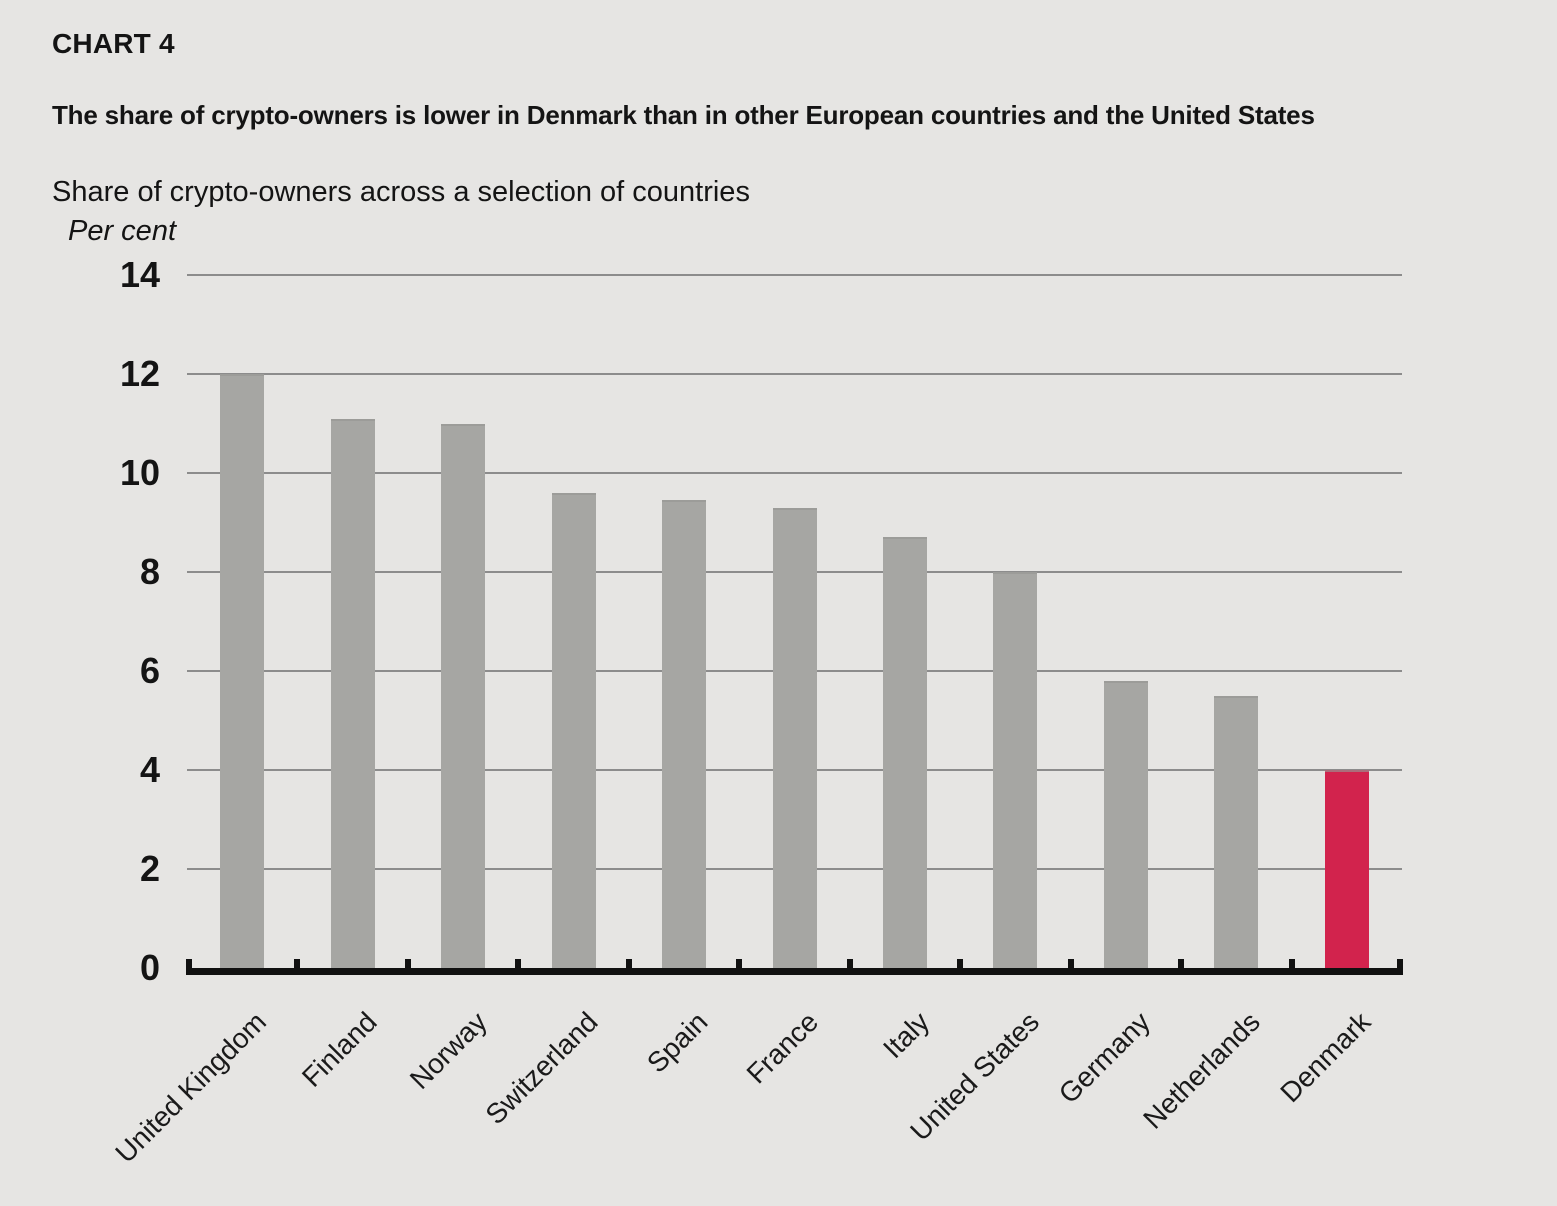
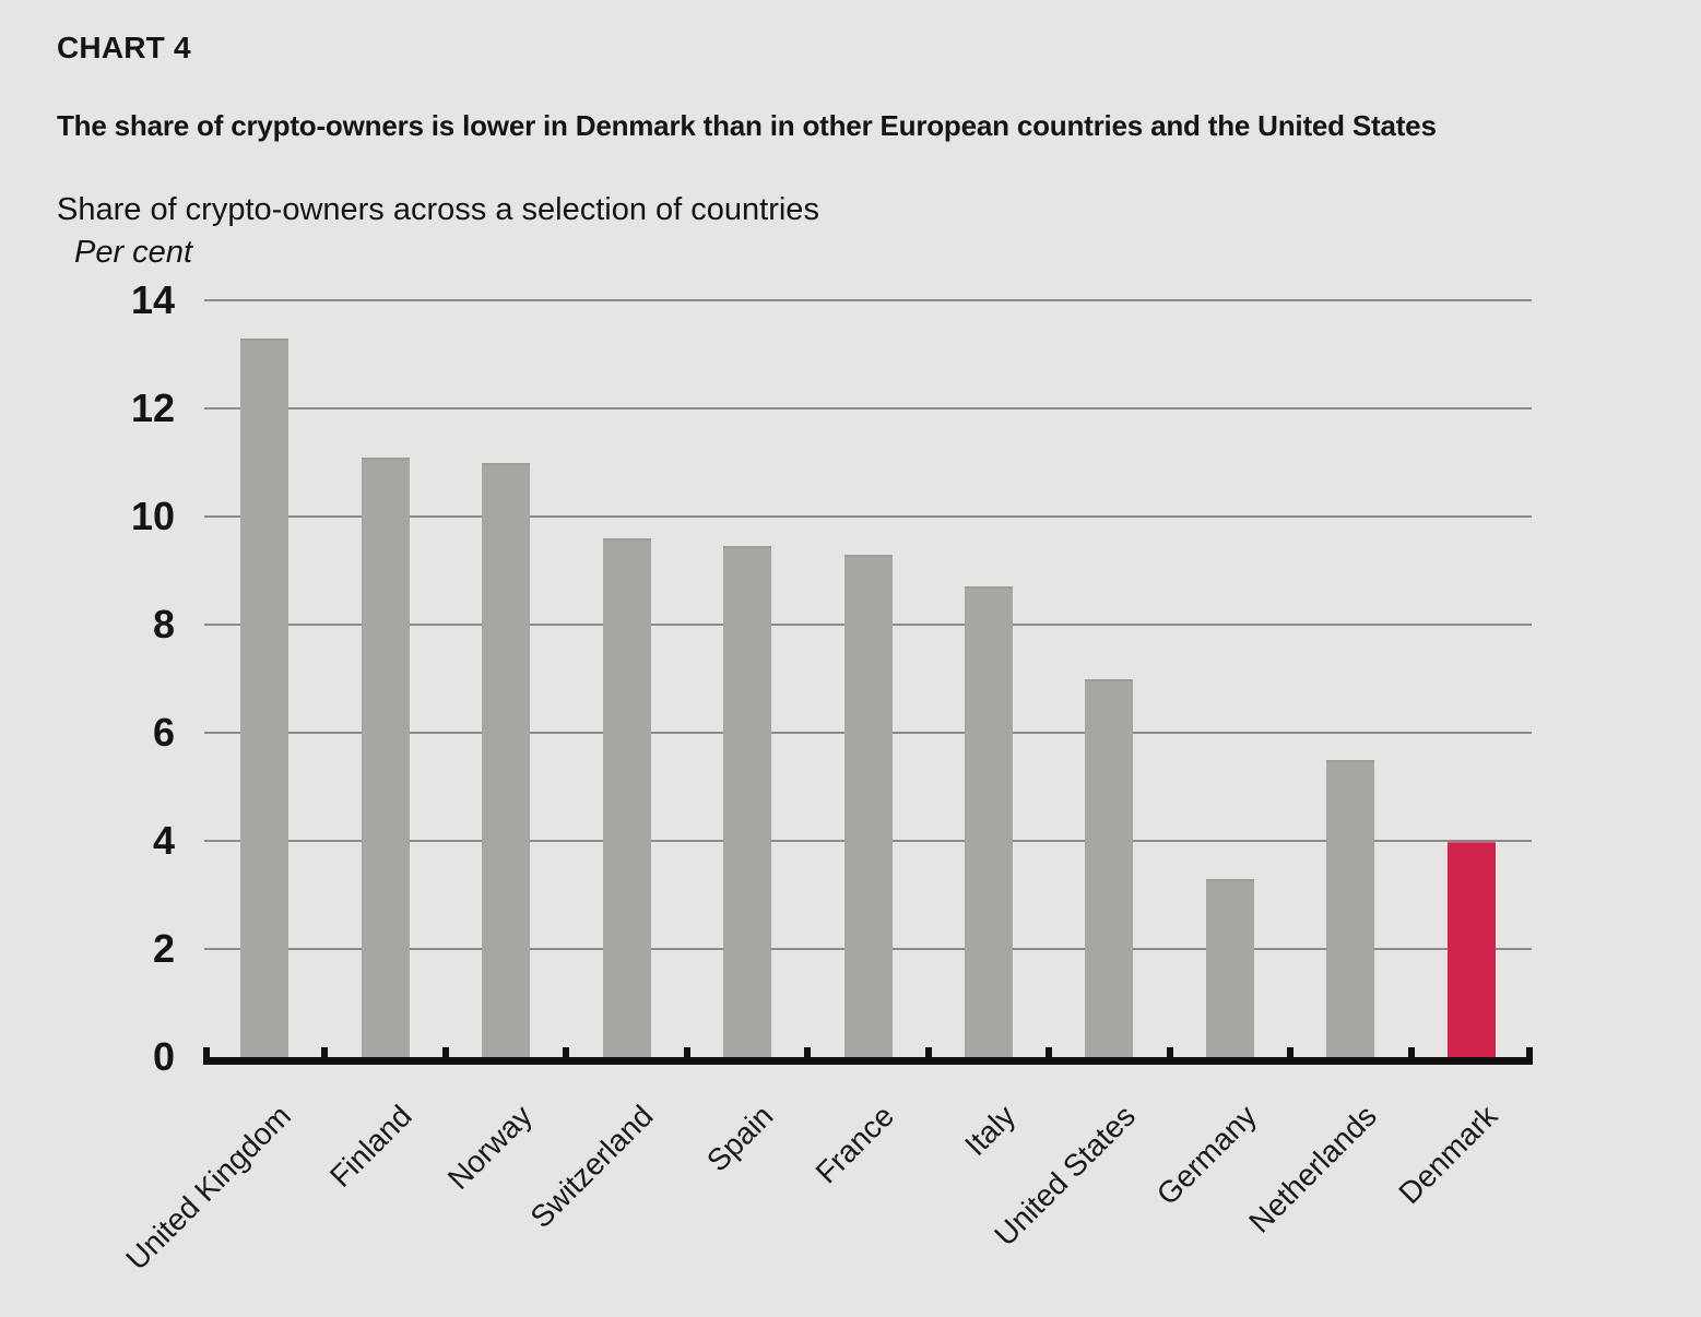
United Kingdom: 12.0 -> 13.3
United States: 8.0 -> 7.0
Germany: 5.8 -> 3.3
